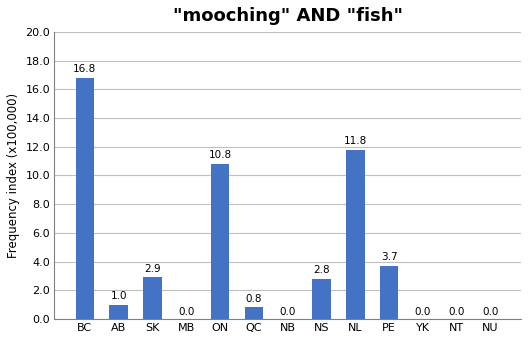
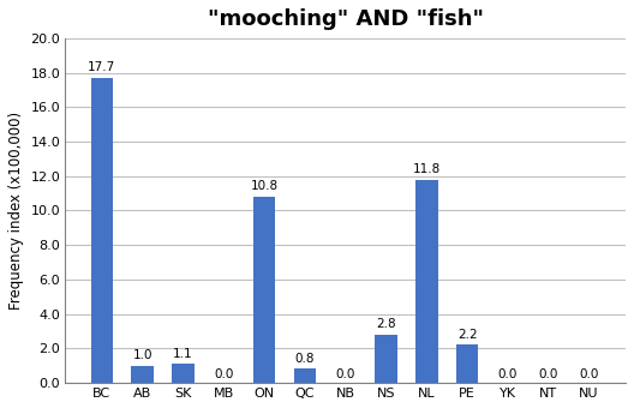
BC: 16.8 -> 17.7
SK: 2.9 -> 1.1
PE: 3.7 -> 2.2
